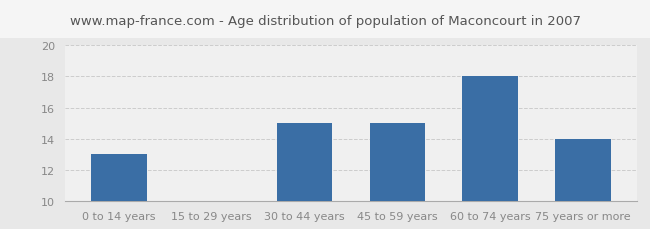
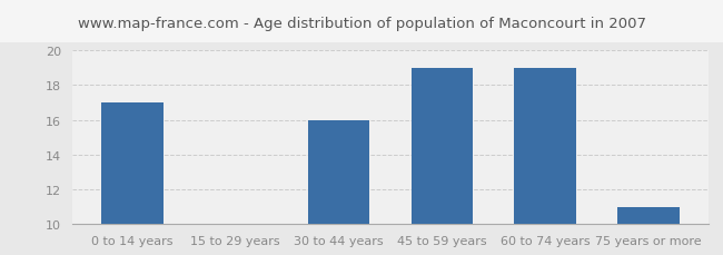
0 to 14 years: 13.0 -> 17.0
30 to 44 years: 15.0 -> 16.0
45 to 59 years: 15.0 -> 19.0
60 to 74 years: 18.0 -> 19.0
75 years or more: 14.0 -> 11.0
